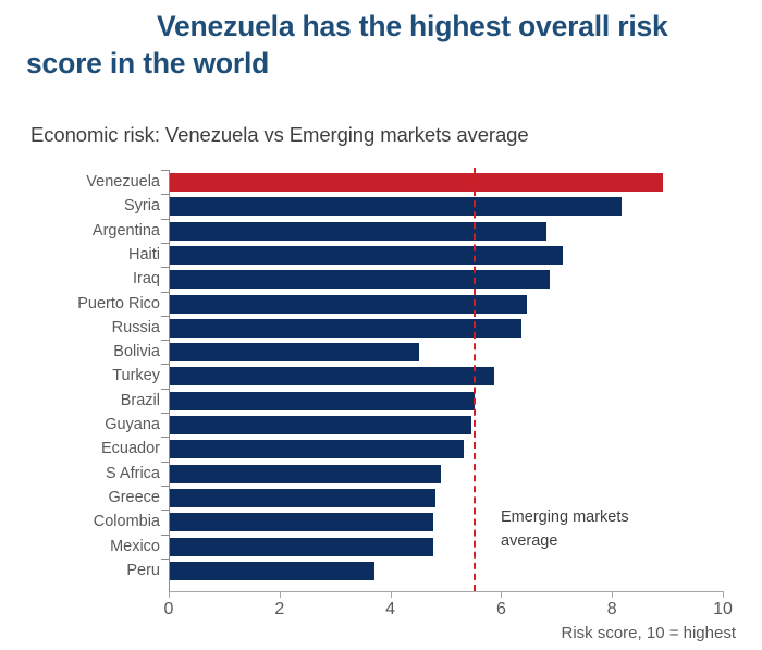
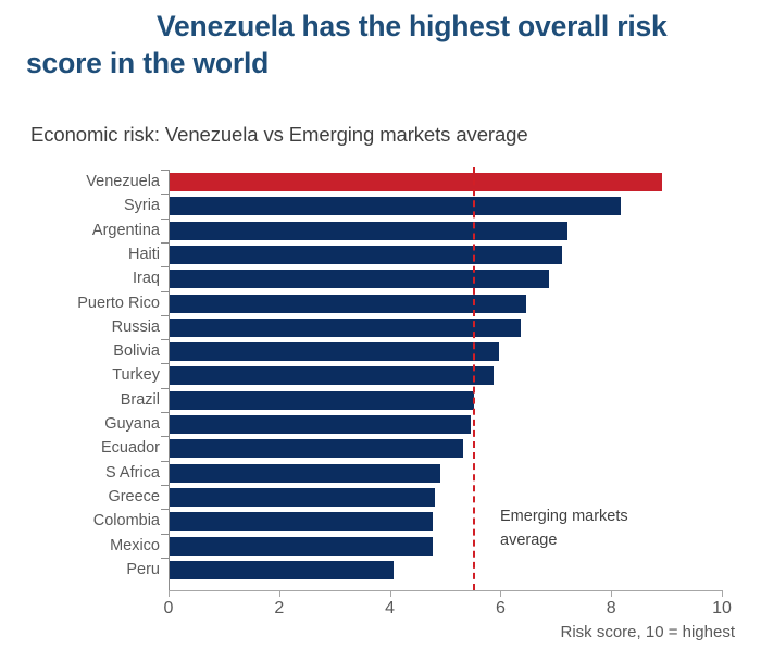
Argentina: 6.8 -> 7.2
Bolivia: 4.5 -> 6.0
Peru: 3.7 -> 4.0
